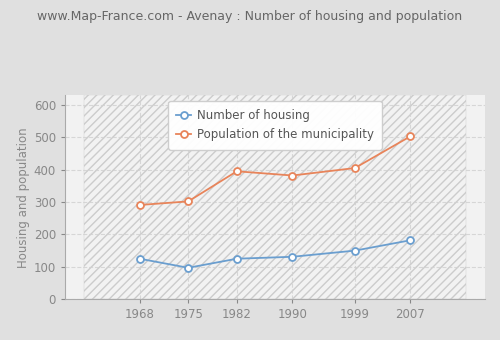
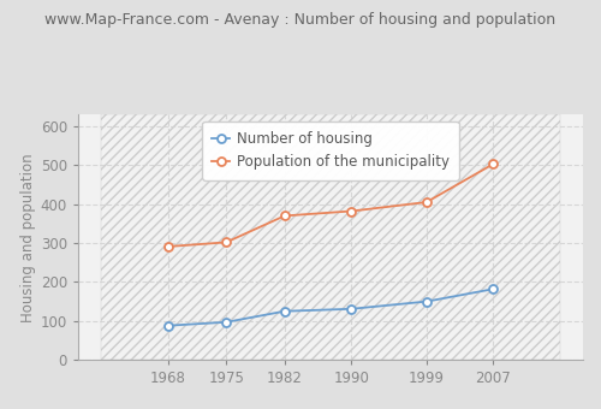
Number of housing/1968: 125 -> 88
Population of the municipality/1982: 395 -> 370
